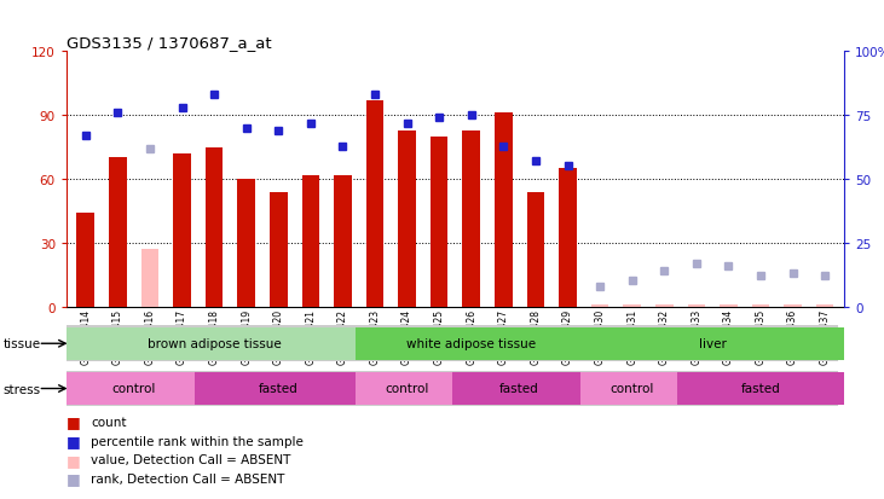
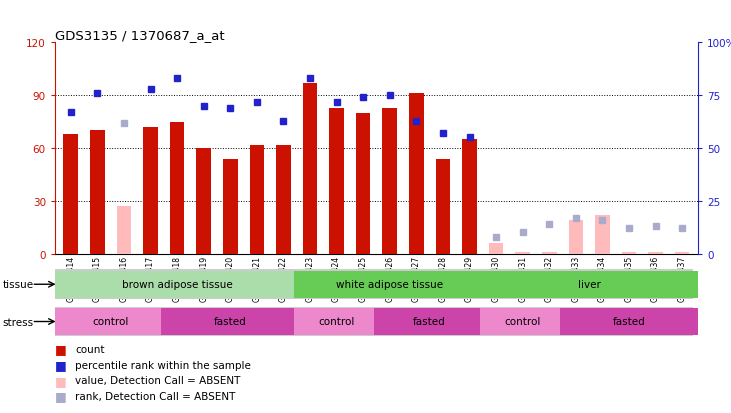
GSM184414: 44 -> 68
GSM184430: 1 -> 6
GSM184433: 1 -> 19
GSM184434: 1 -> 22
